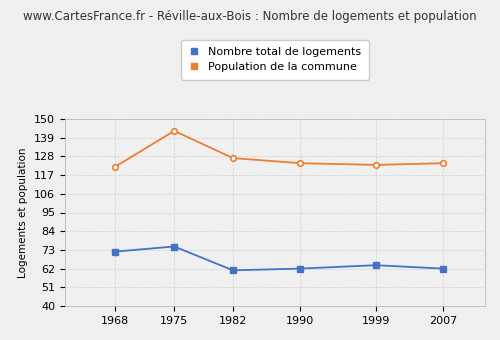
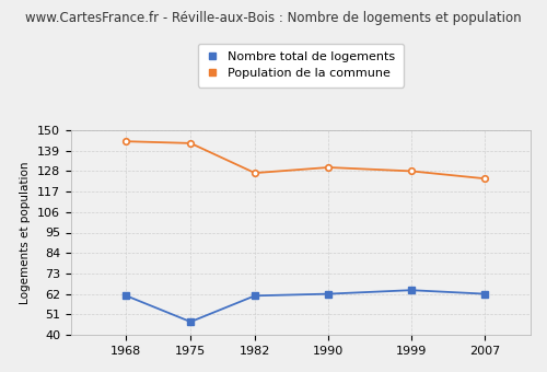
Nombre total de logements/1968: 72 -> 61
Population de la commune/1968: 122 -> 144
Nombre total de logements/1975: 75 -> 47
Population de la commune/1990: 124 -> 130
Population de la commune/1999: 123 -> 128
